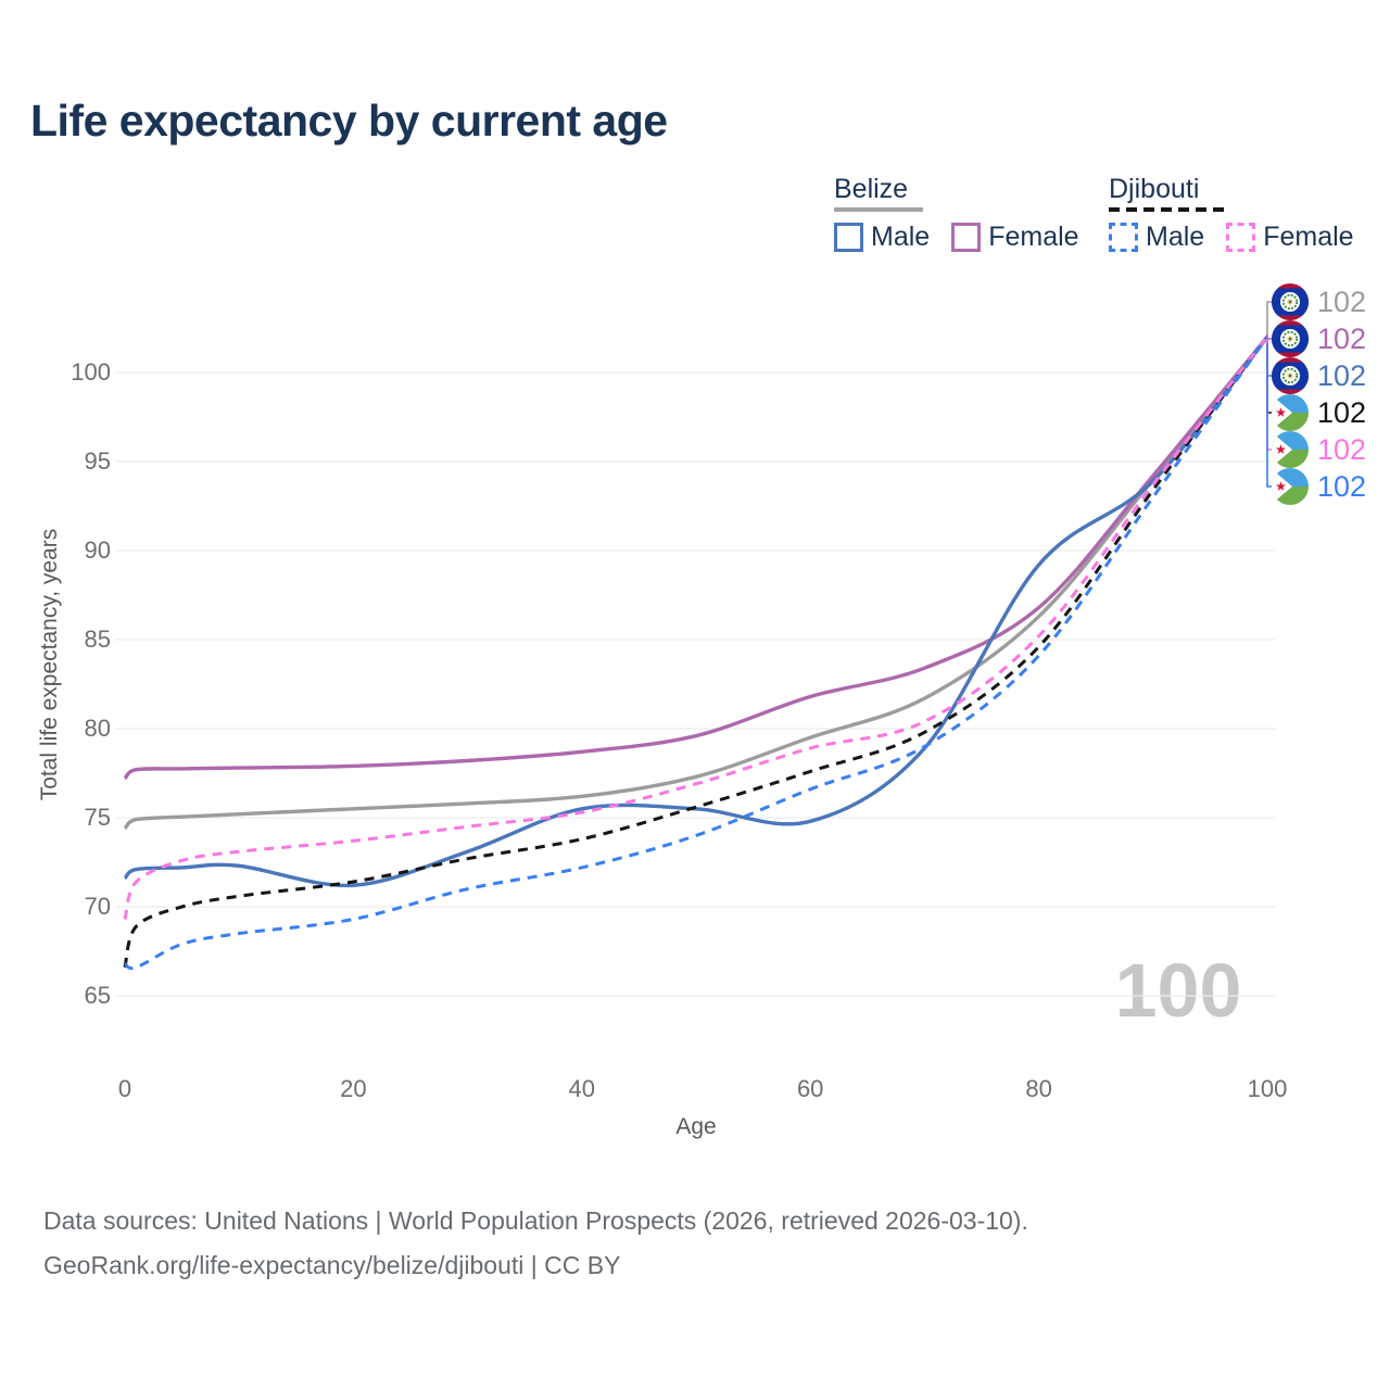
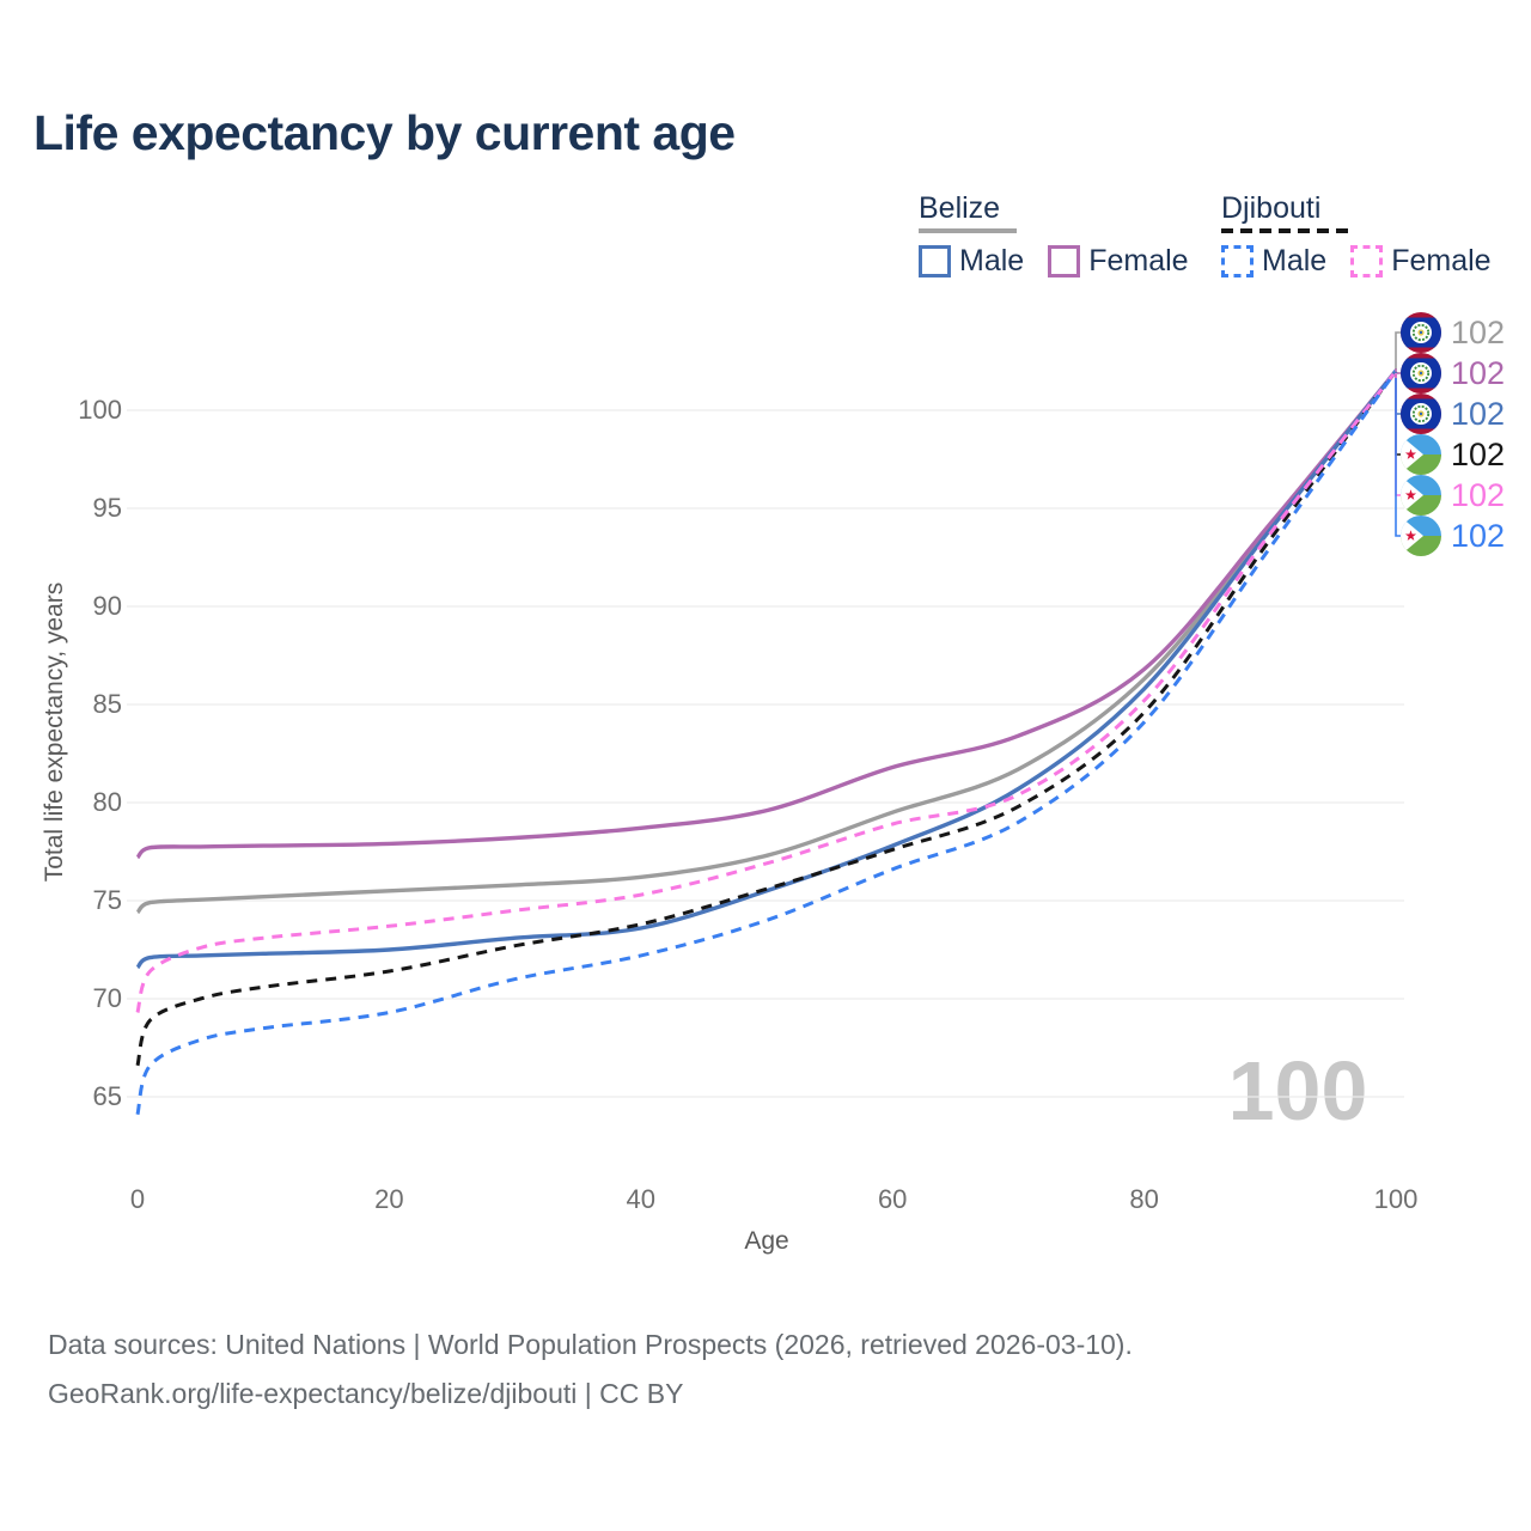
Djibouti Male/0: 66.8 -> 64.1
Belize Male/20: 71.2 -> 72.5
Belize Male/40: 75.5 -> 73.6
Belize Male/60: 74.8 -> 77.8
Belize Male/70: 78.9 -> 80.7
Belize Male/80: 89.2 -> 85.8
